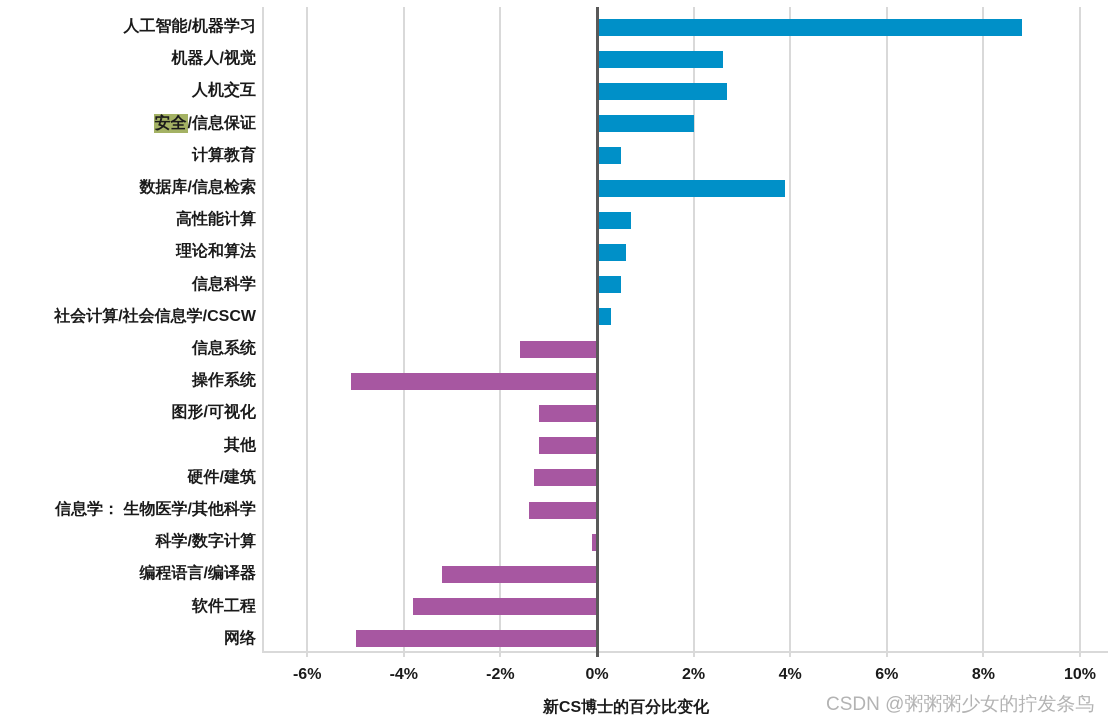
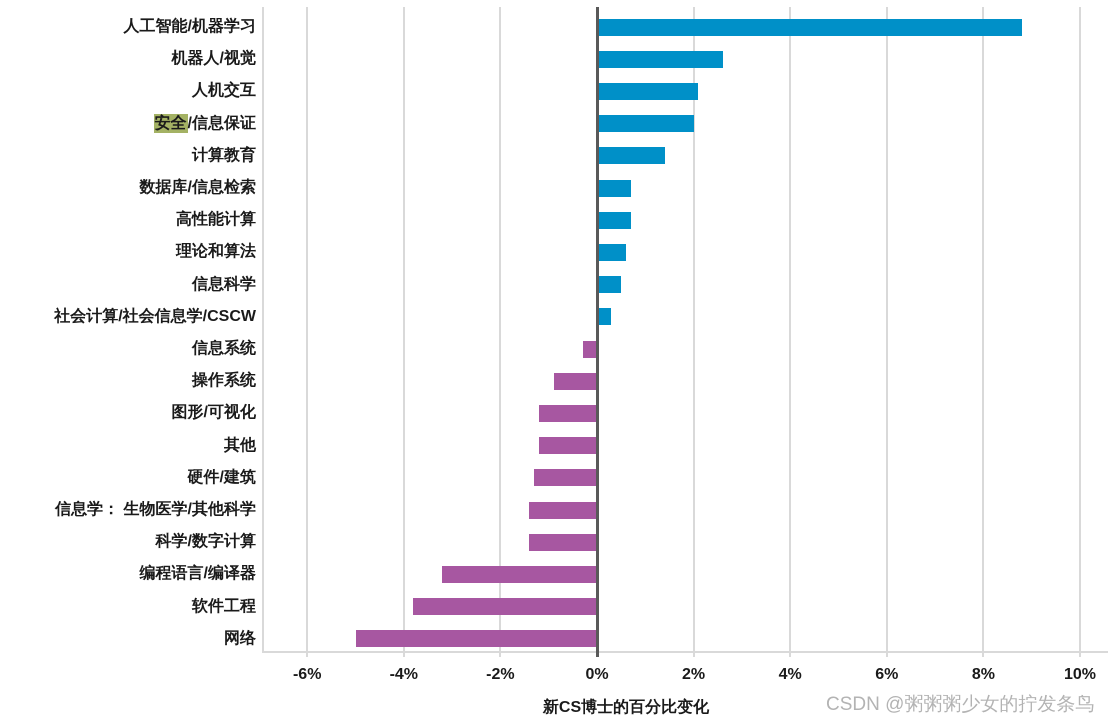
人机交互: 2.7% -> 2.1%
计算教育: 0.5% -> 1.4%
数据库/信息检索: 3.9% -> 0.7%
信息系统: -1.6% -> -0.3%
操作系统: -5.1% -> -0.9%
科学/数字计算: -0.1% -> -1.4%
